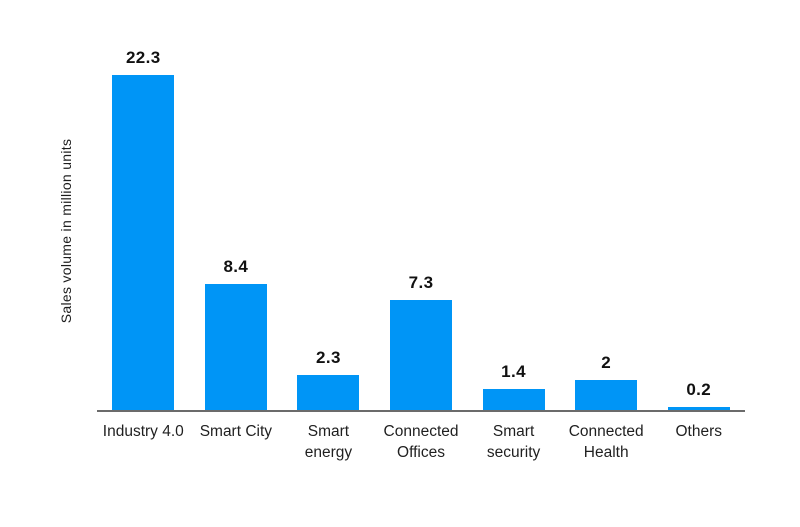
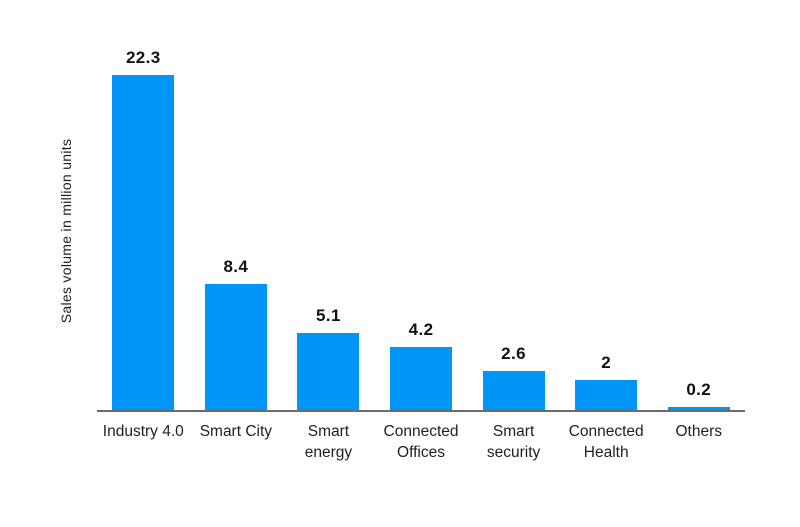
Smart energy: 2.3 -> 5.1
Connected Offices: 7.3 -> 4.2
Smart security: 1.4 -> 2.6
